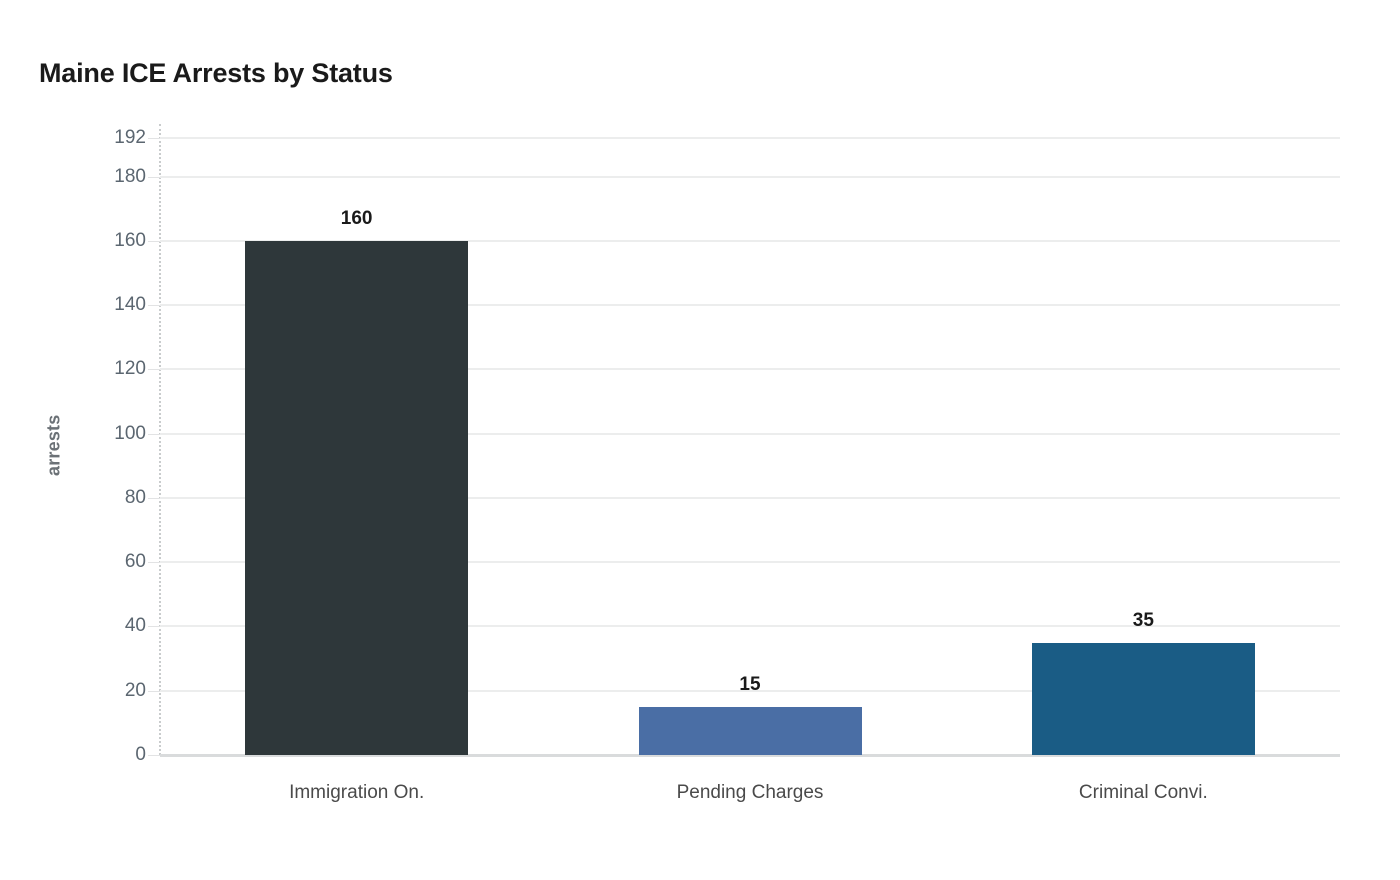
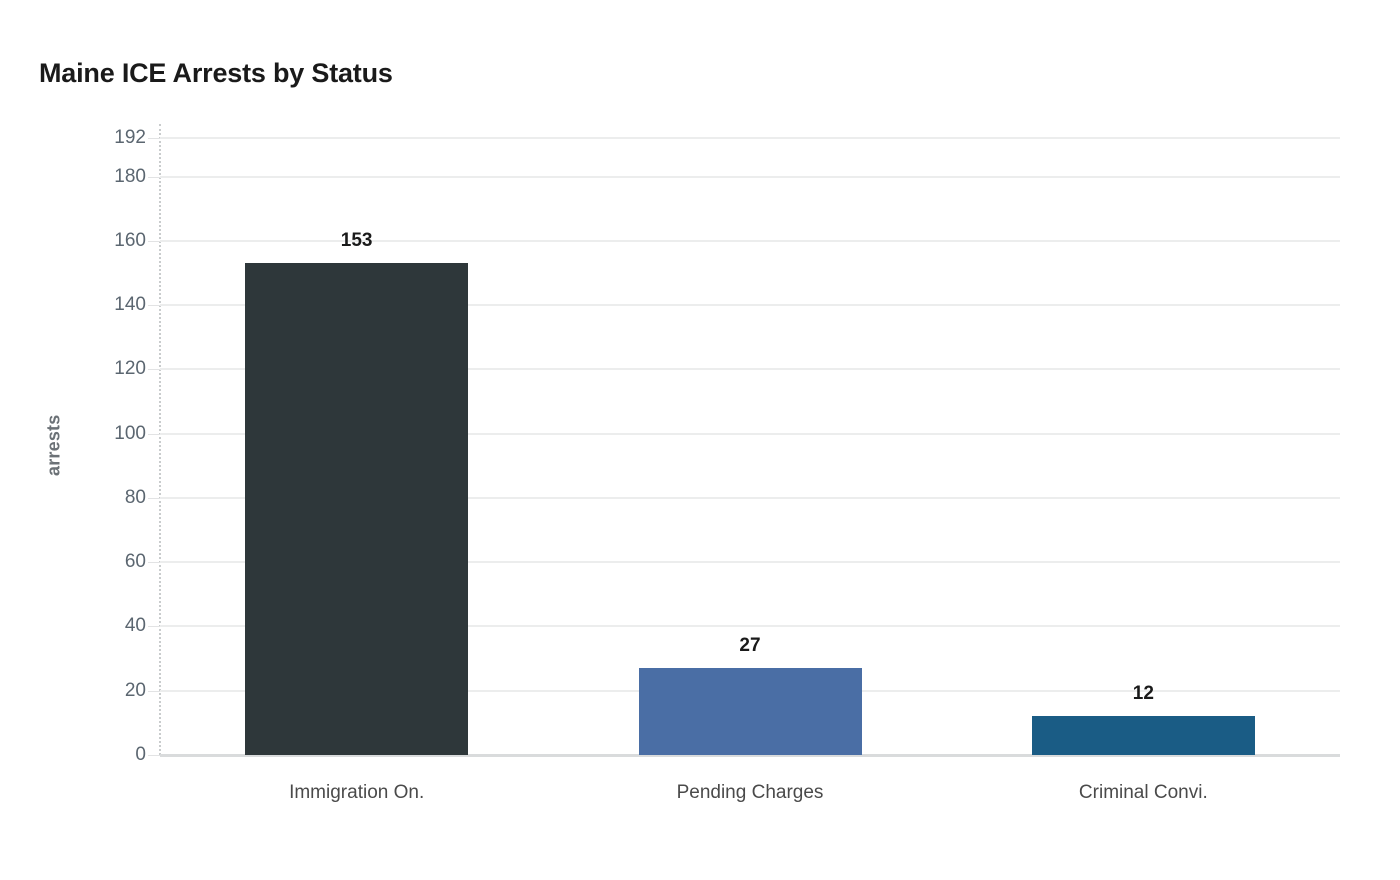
Immigration On.: 160 -> 153
Pending Charges: 15 -> 27
Criminal Convi.: 35 -> 12
